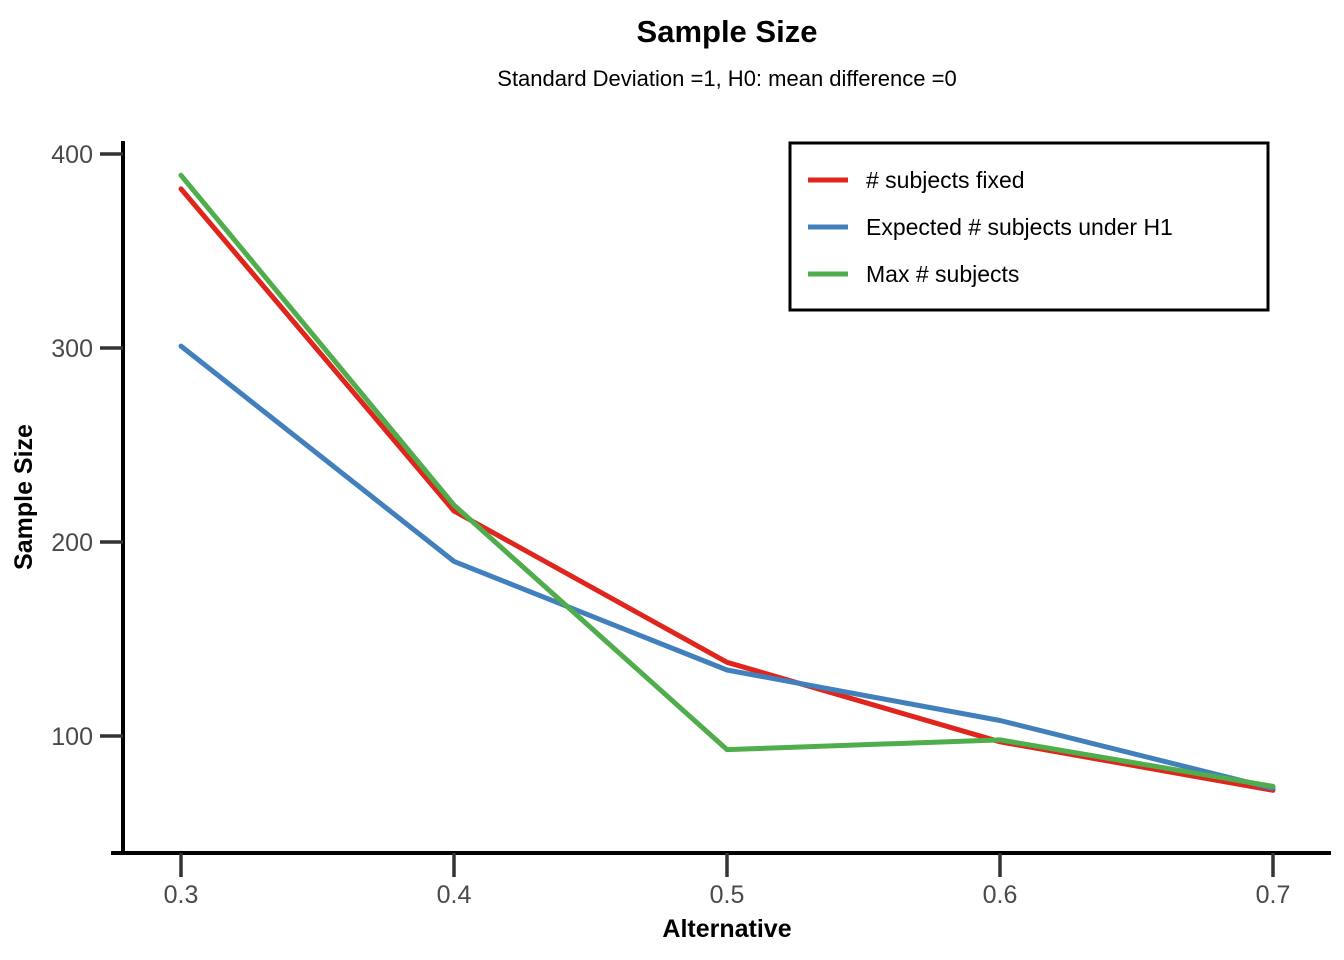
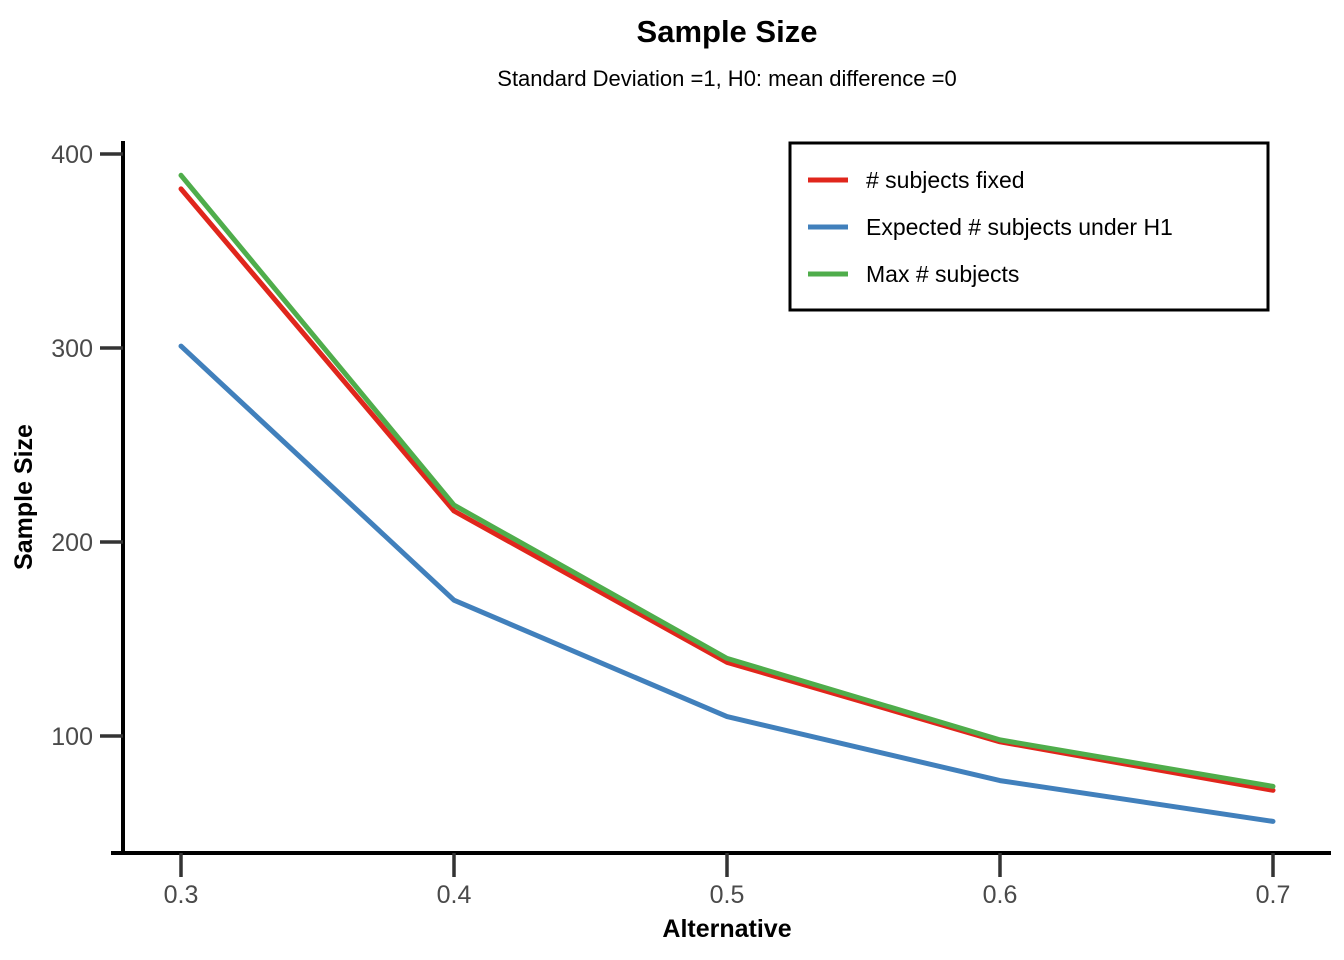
Expected # subjects under H1/0.4: 190 -> 170
Expected # subjects under H1/0.5: 134 -> 110
Max # subjects/0.5: 93 -> 140
Expected # subjects under H1/0.6: 108 -> 77
Expected # subjects under H1/0.7: 73 -> 56
